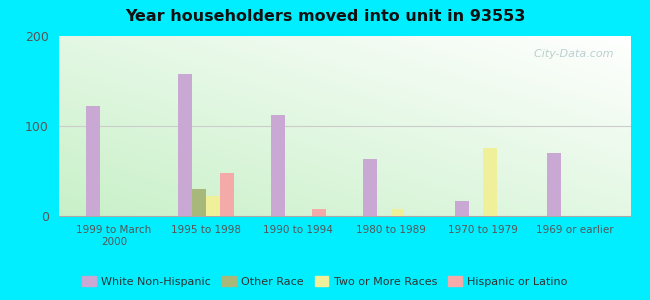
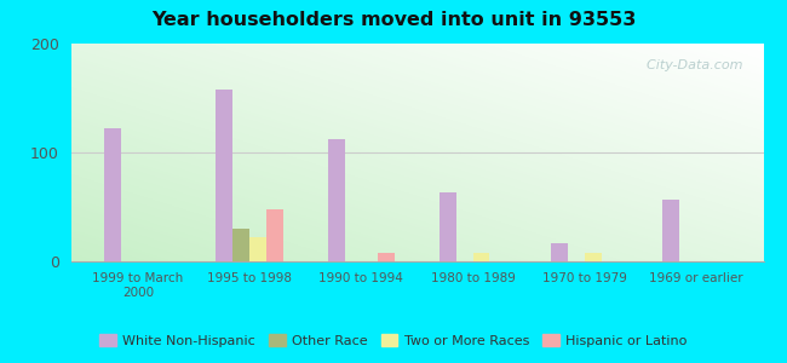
Two or More Races/1970 to 1979: 76 -> 8
White Non-Hispanic/1969 or earlier: 70 -> 57
